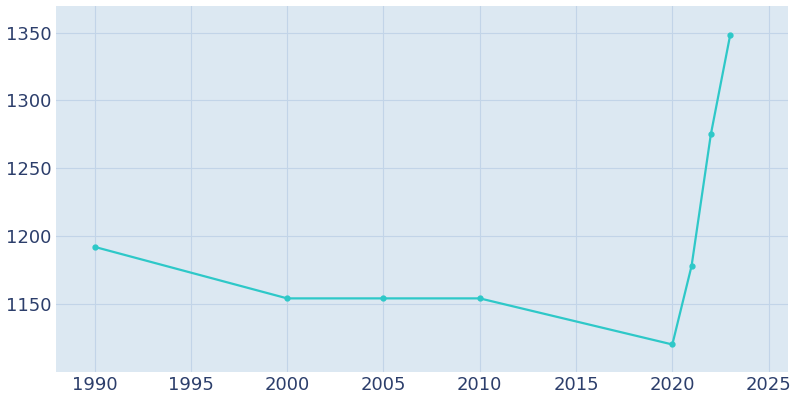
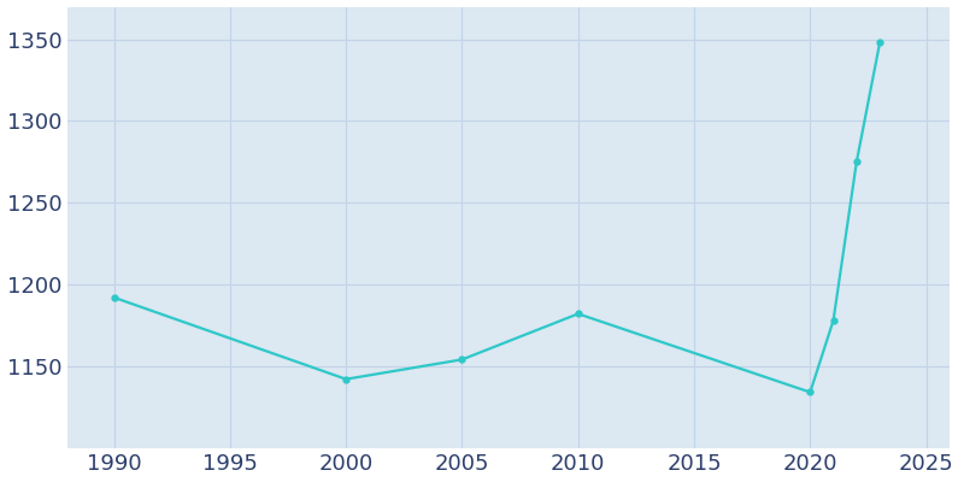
2000: 1154 -> 1142
2010: 1154 -> 1182
2020: 1120 -> 1134
